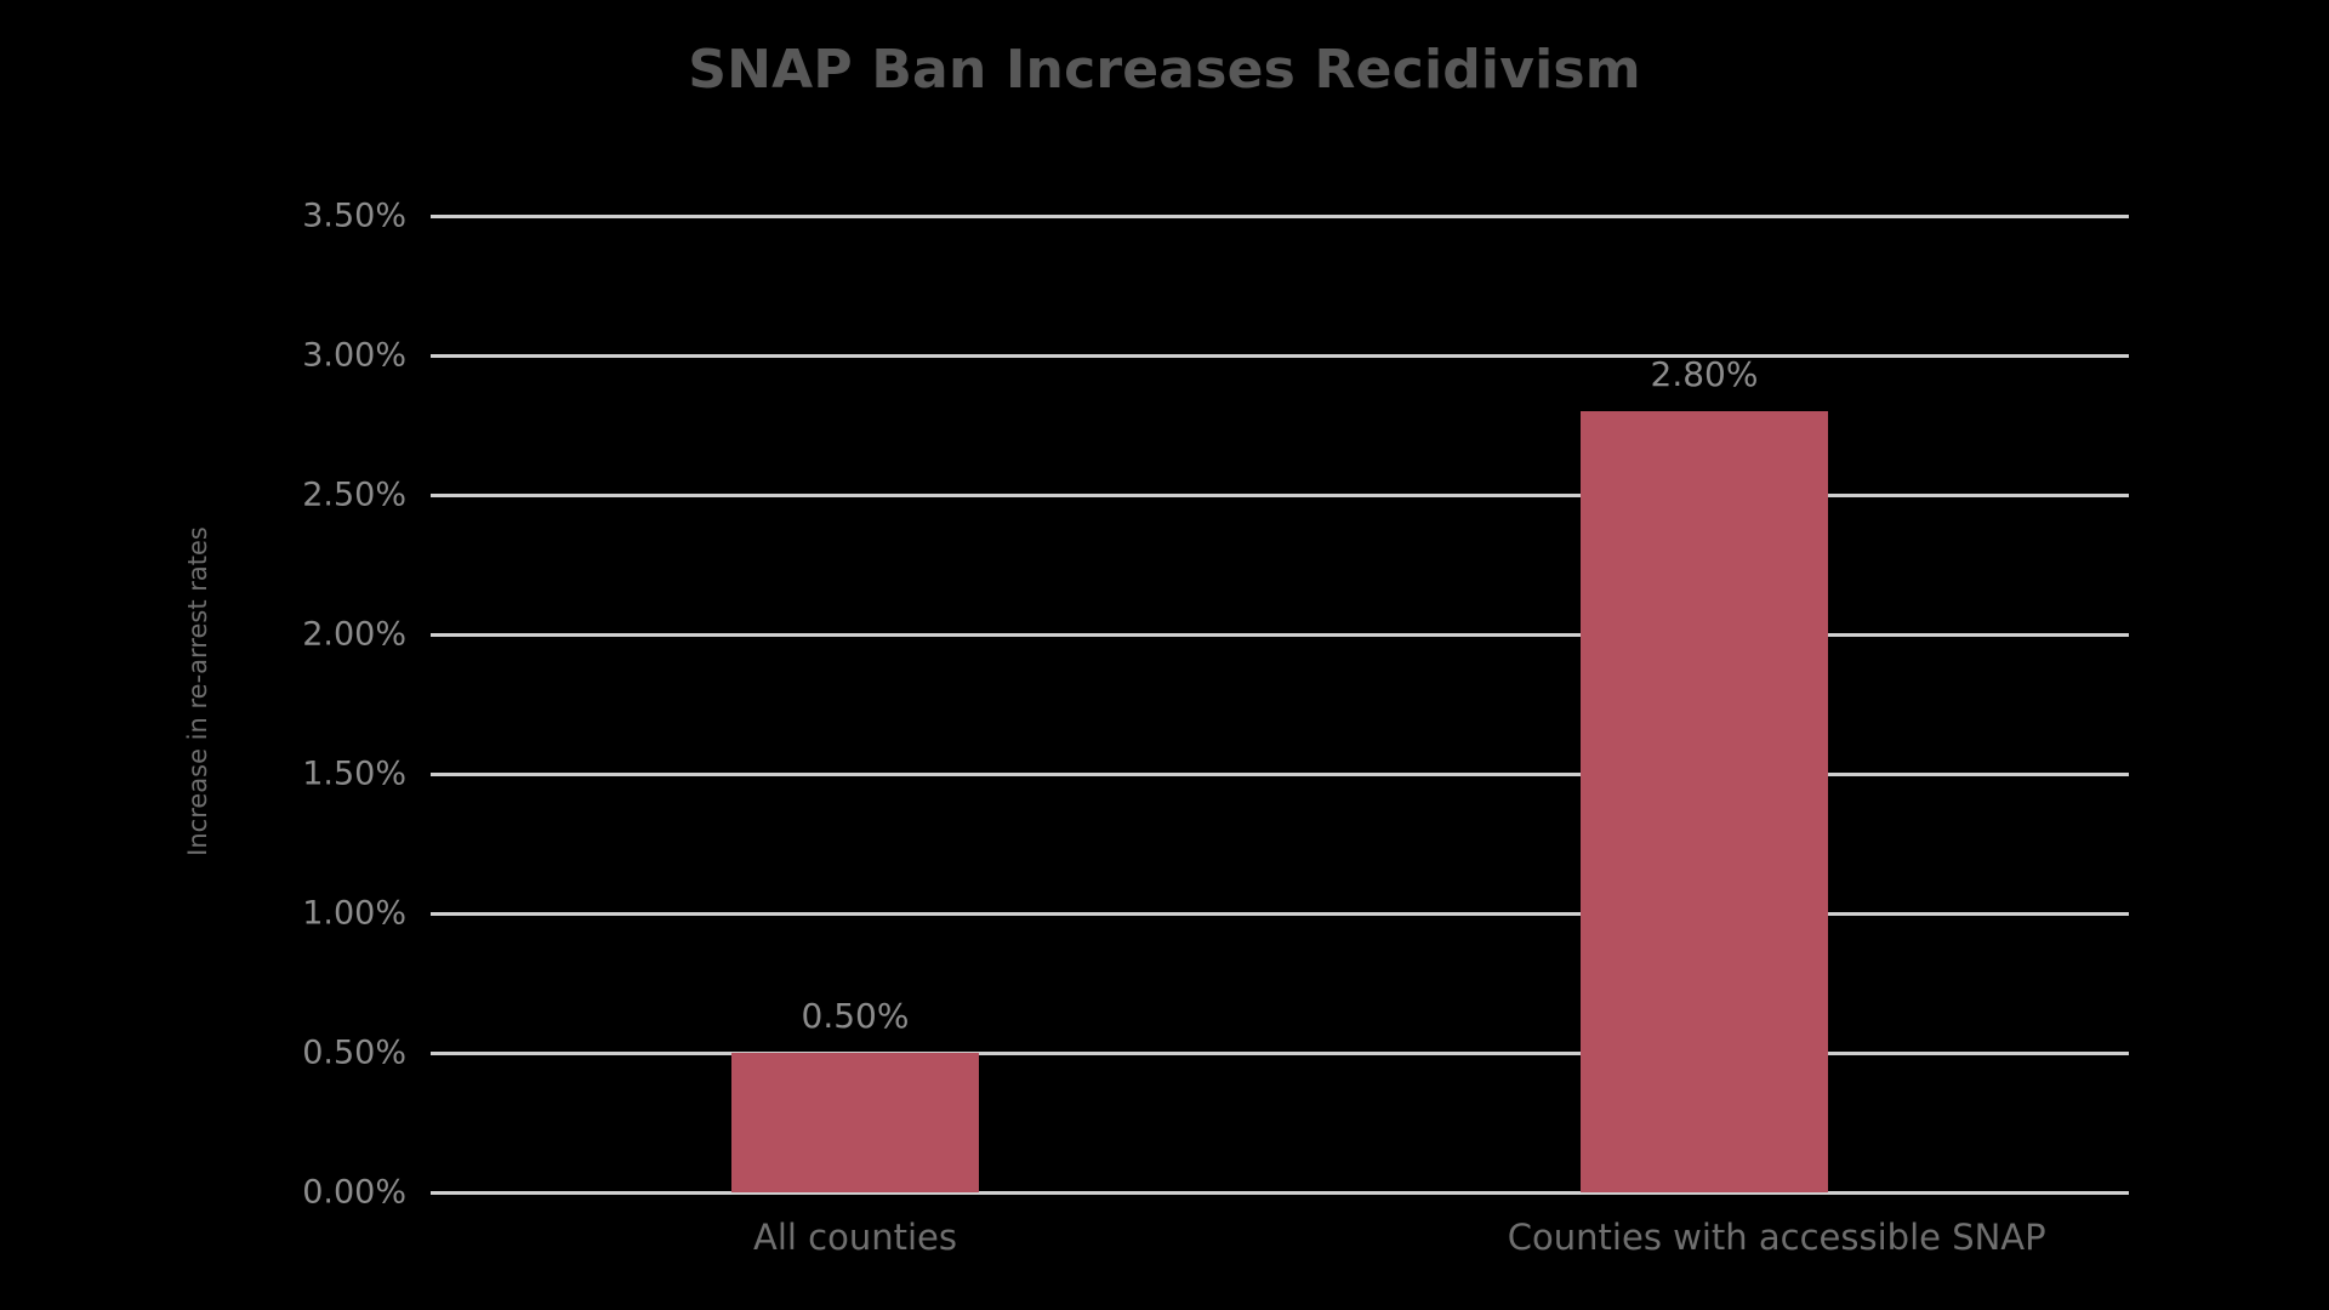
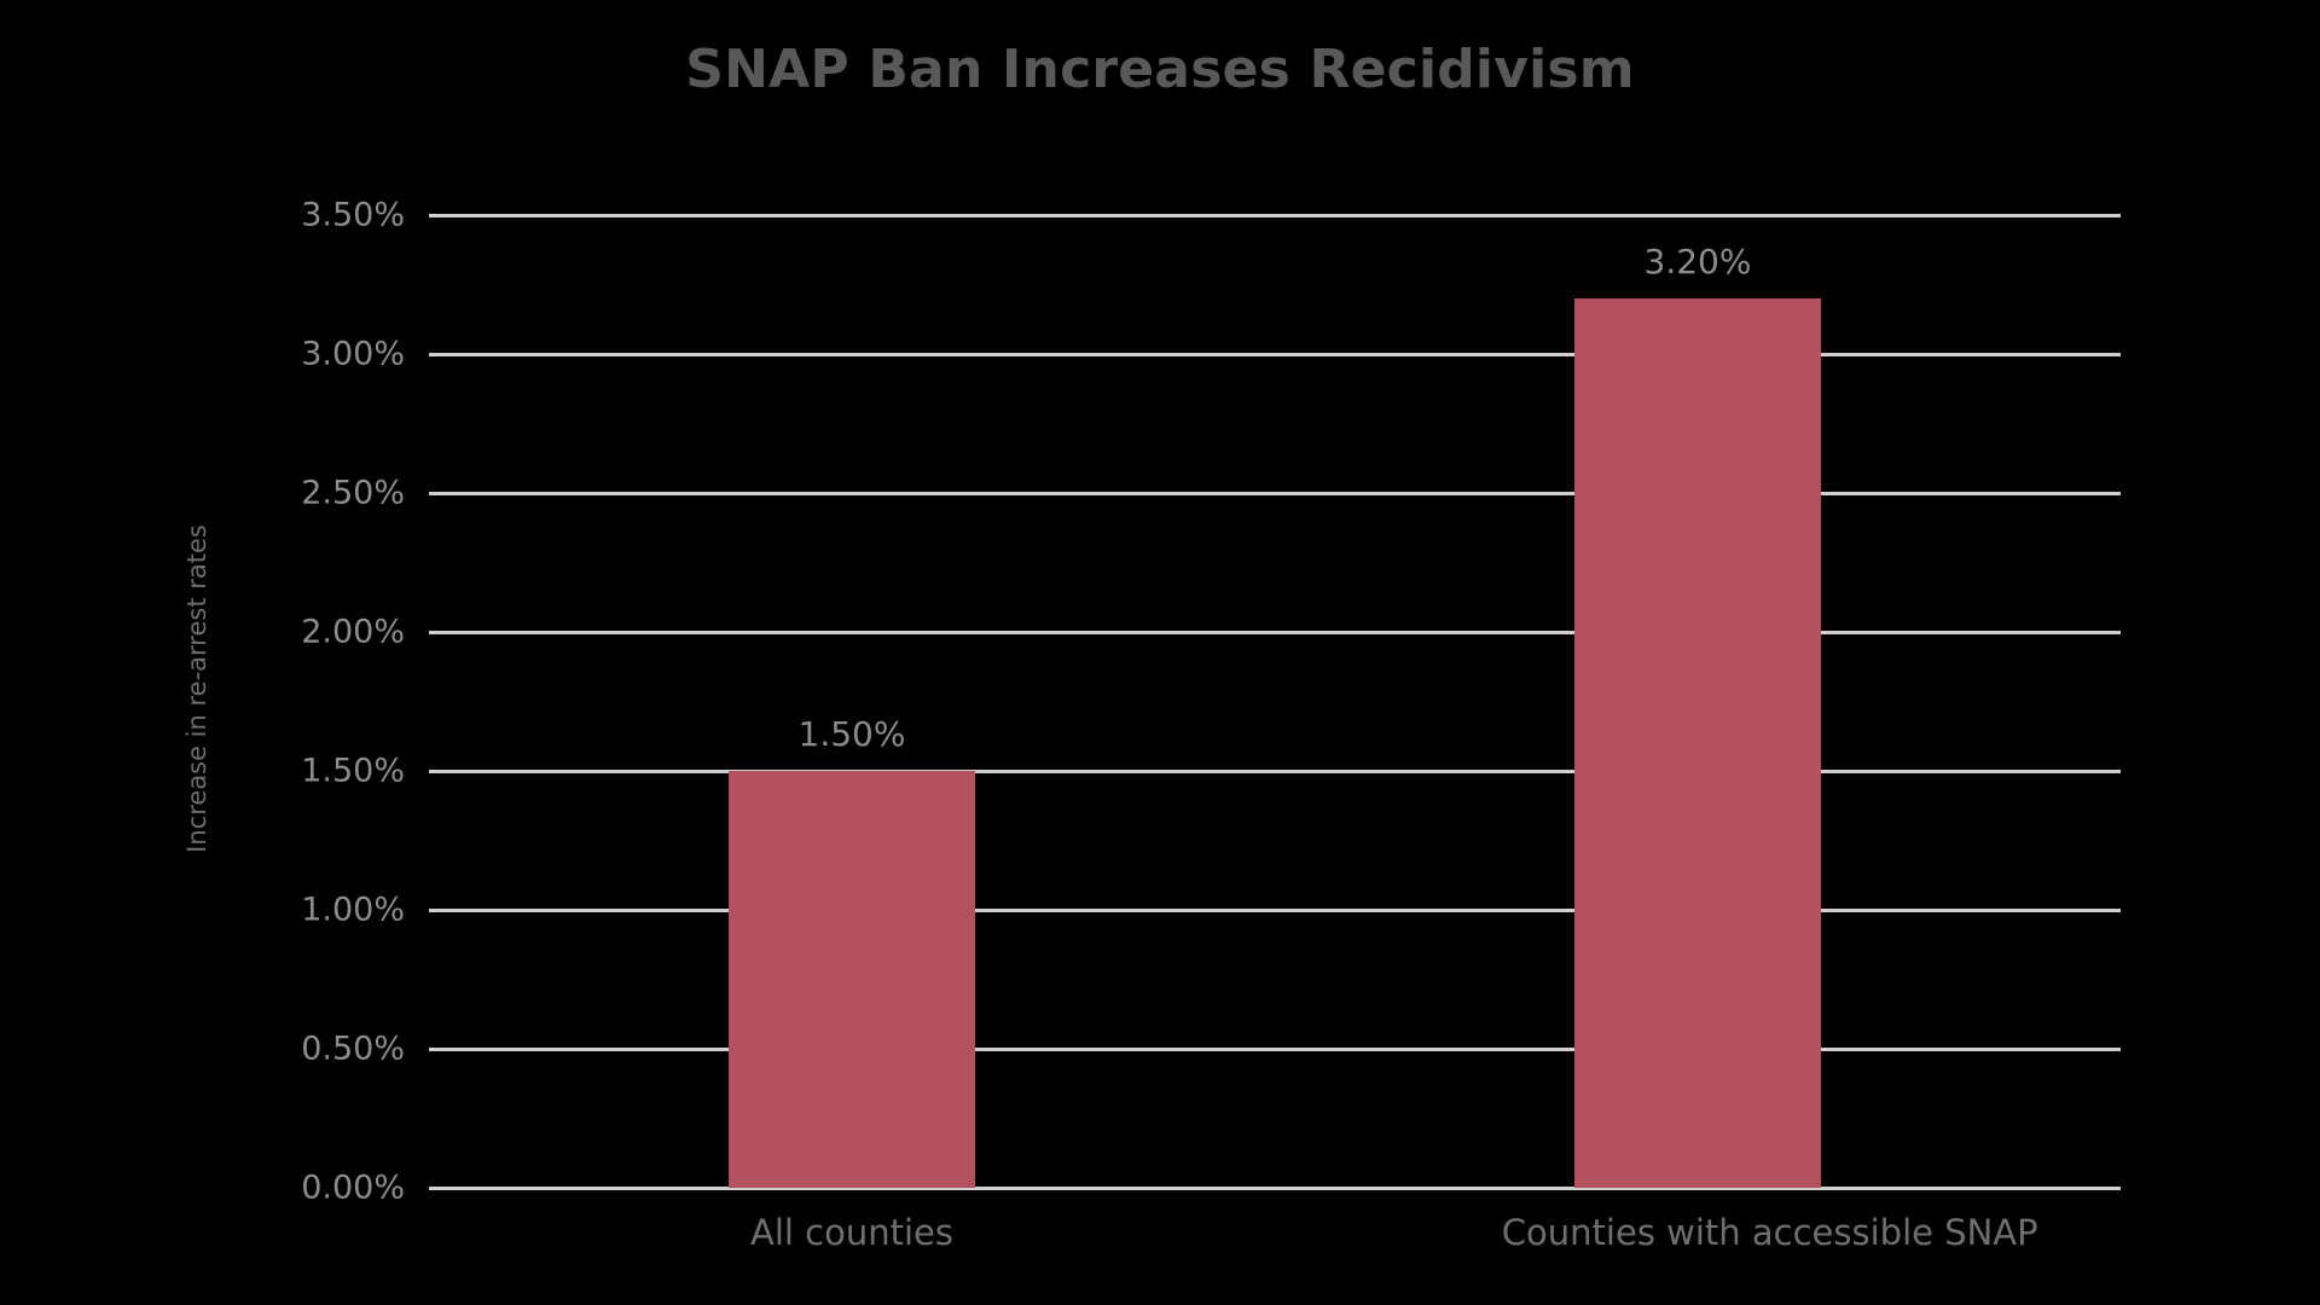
All counties: 0.50% -> 1.50%
Counties with accessible SNAP: 2.80% -> 3.20%
